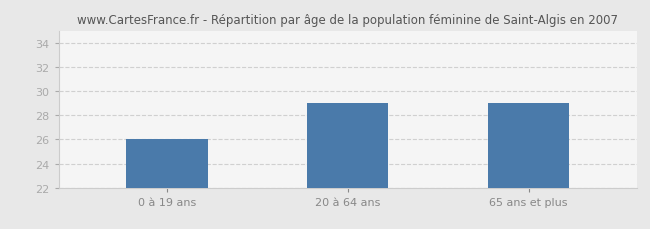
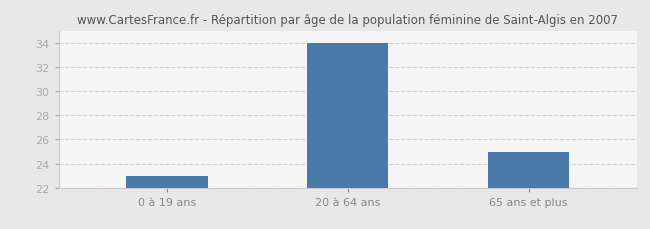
0 à 19 ans: 26 -> 23
20 à 64 ans: 29 -> 34
65 ans et plus: 29 -> 25
